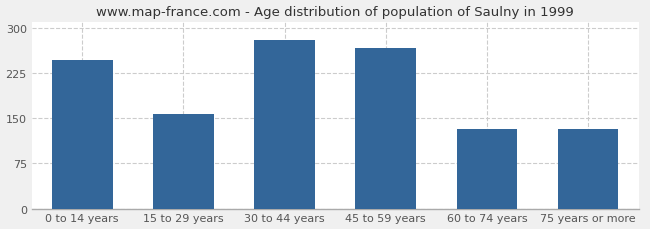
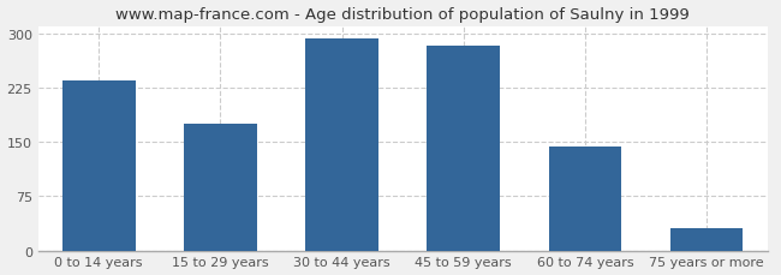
0 to 14 years: 246 -> 235
15 to 29 years: 156 -> 175
30 to 44 years: 280 -> 293
45 to 59 years: 266 -> 282
60 to 74 years: 132 -> 143
75 years or more: 132 -> 30
